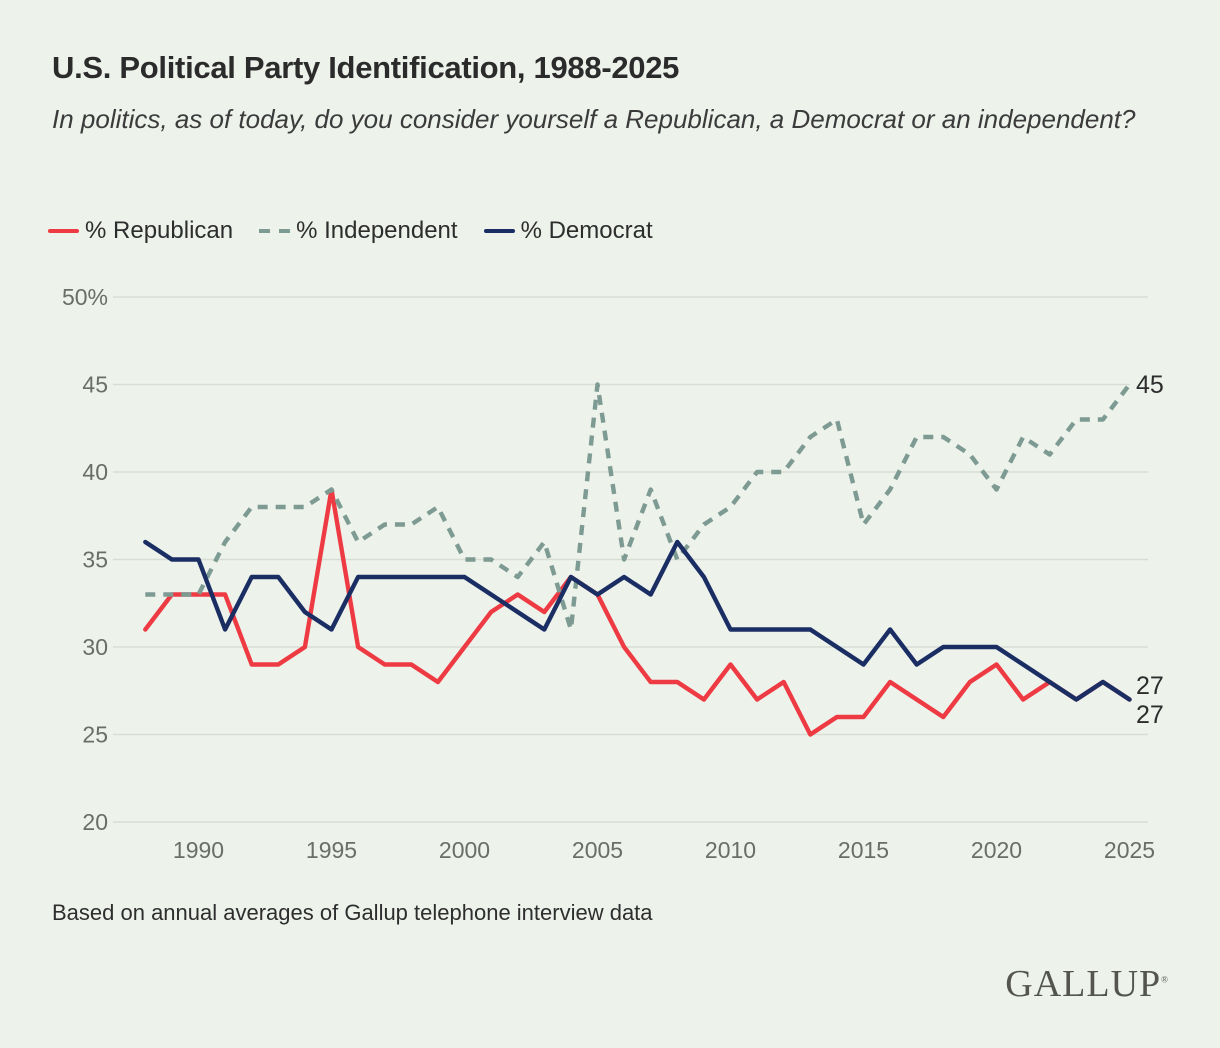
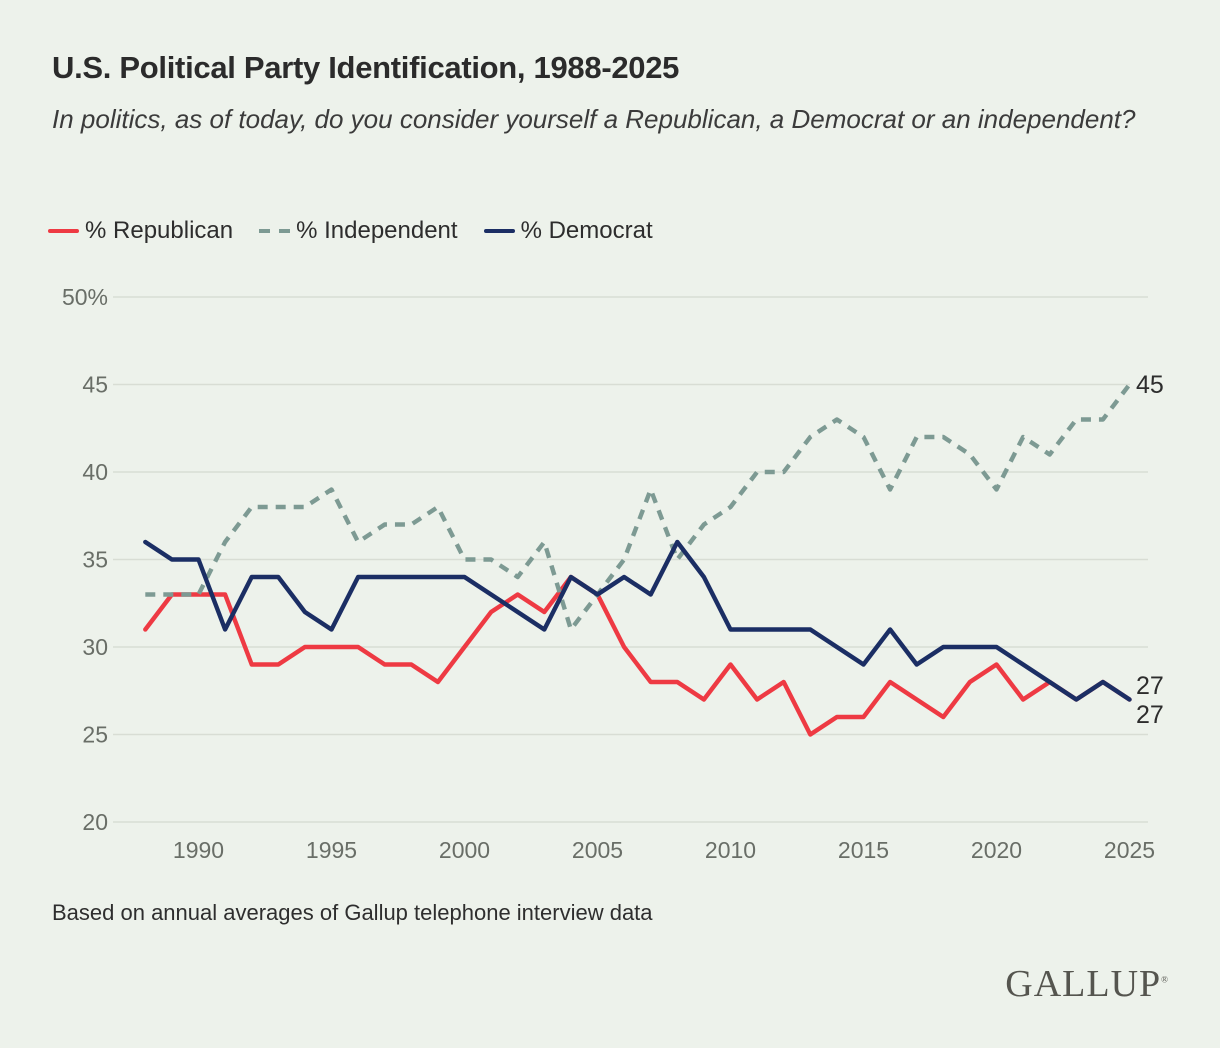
% Republican/1995: 39% -> 30%
% Independent/2005: 45% -> 33%
% Independent/2015: 37% -> 42%
